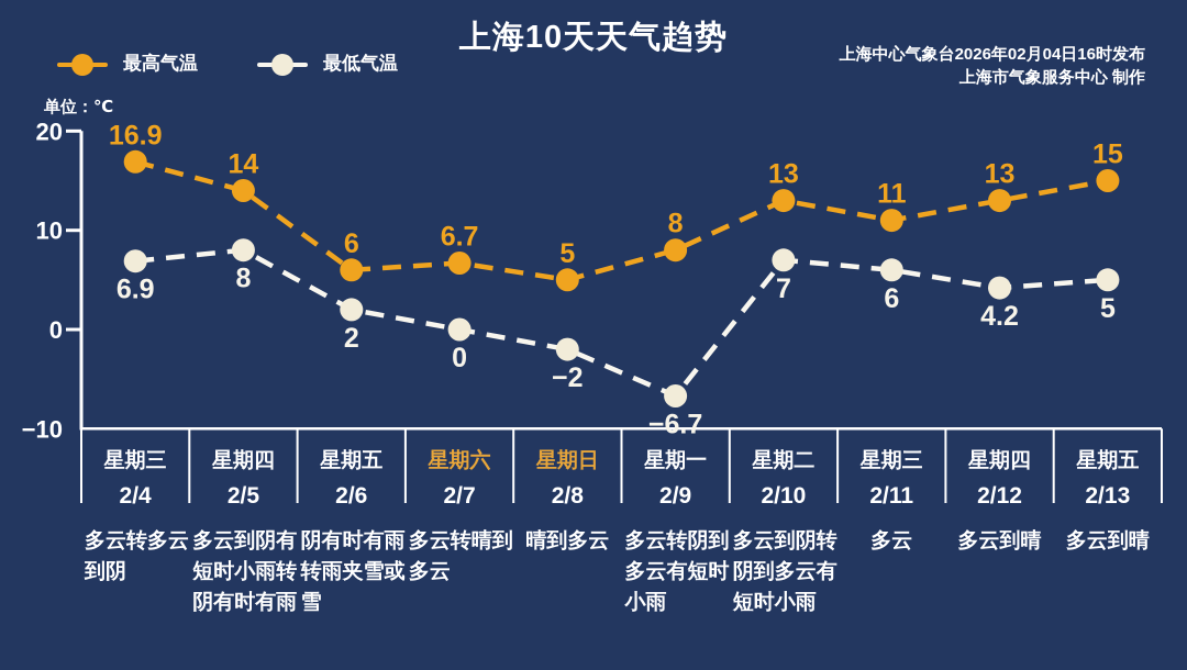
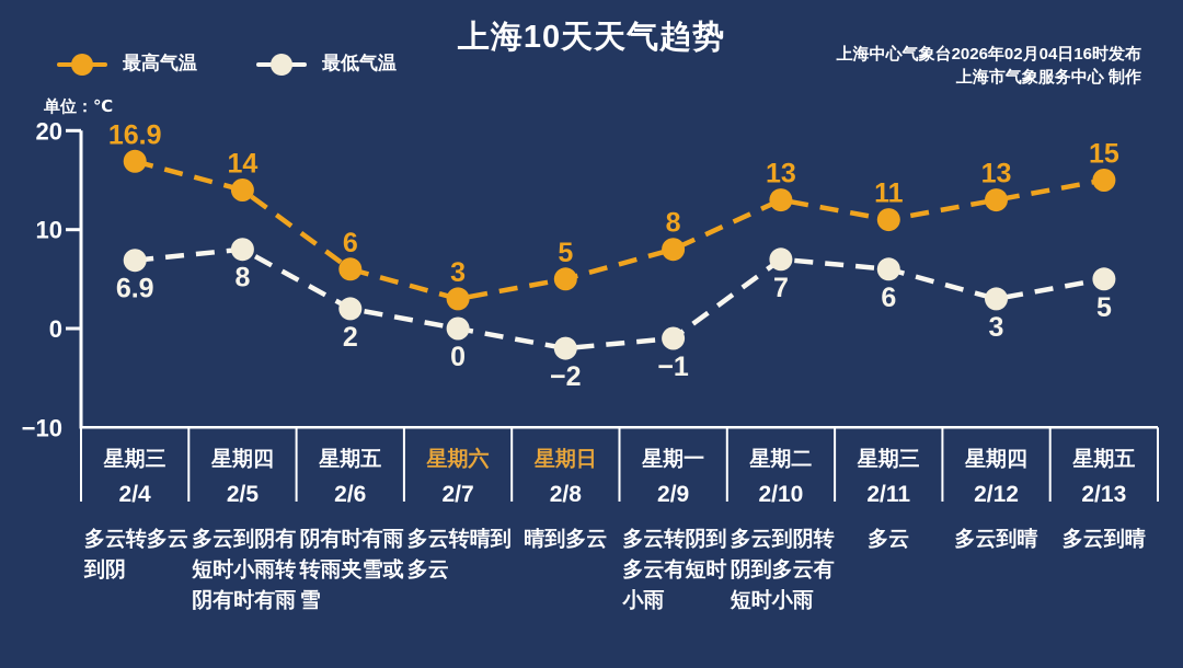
最高气温/2/7: 6.7 -> 3
最低气温/2/9: −6.7 -> −1
最低气温/2/12: 4.2 -> 3
